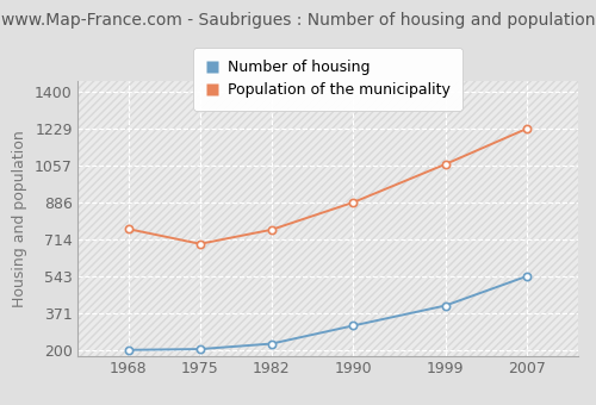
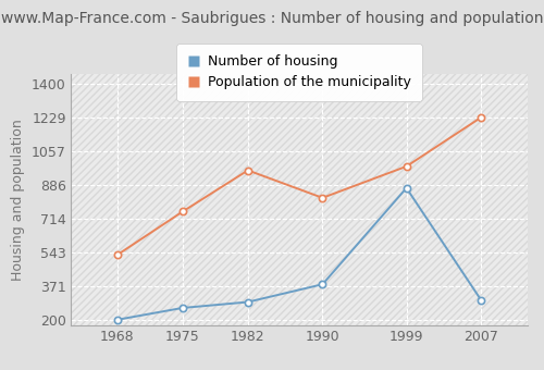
Population of the municipality/1968: 760 -> 530
Number of housing/1975: 200 -> 260
Population of the municipality/1975: 690 -> 750
Number of housing/1982: 230 -> 290
Population of the municipality/1982: 760 -> 960
Number of housing/1990: 310 -> 380
Population of the municipality/1990: 890 -> 820
Number of housing/1999: 410 -> 870
Population of the municipality/1999: 1060 -> 980
Number of housing/2007: 540 -> 300
